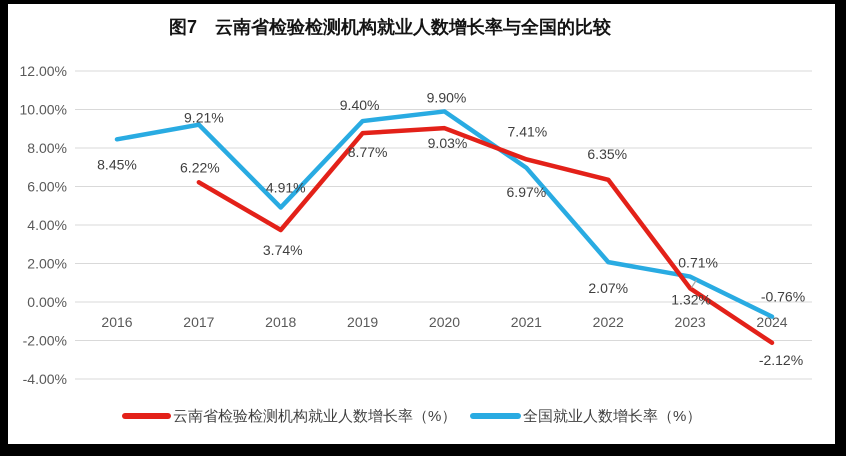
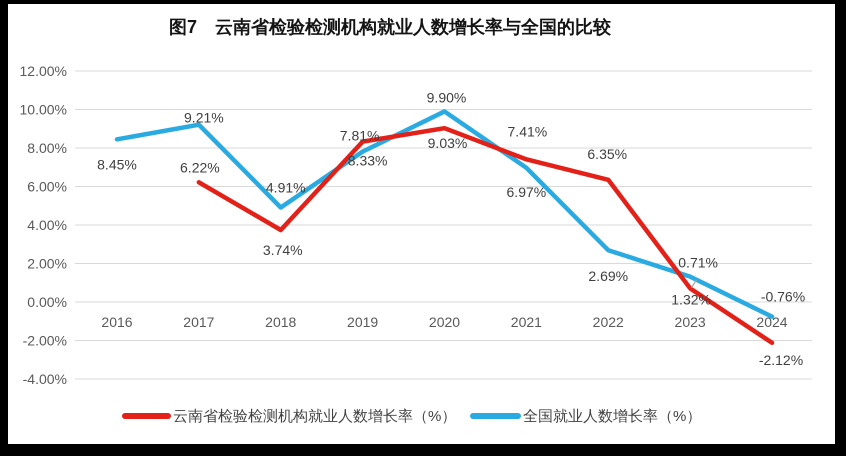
云南省检验检测机构就业人数增长率（%）/2019: 8.77% -> 8.33%
全国就业人数增长率（%）/2019: 9.40% -> 7.81%
全国就业人数增长率（%）/2022: 2.07% -> 2.69%
